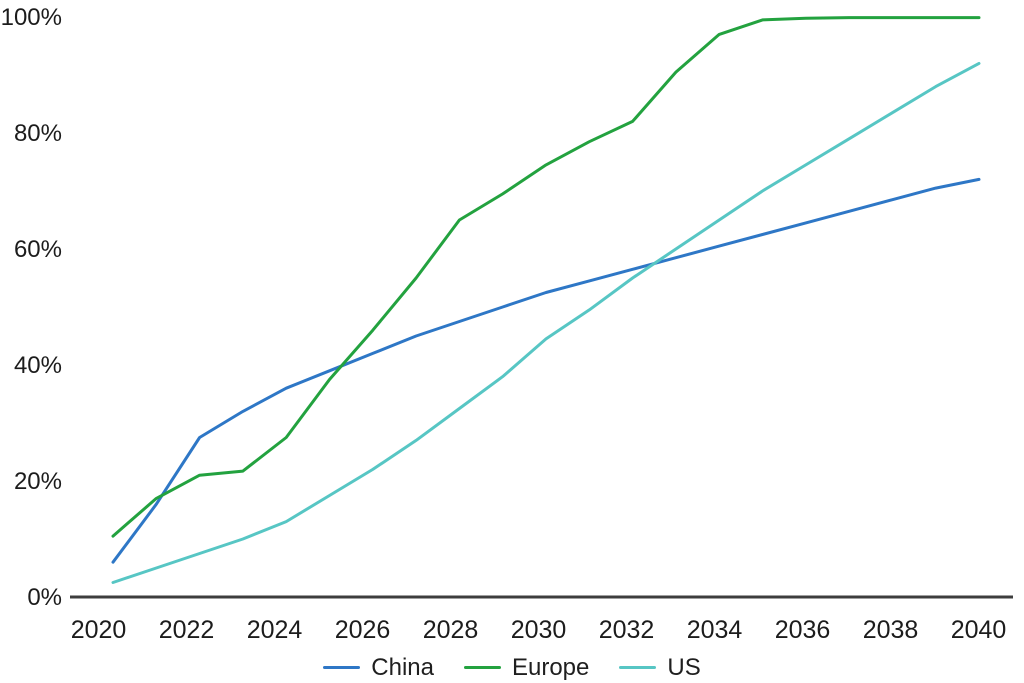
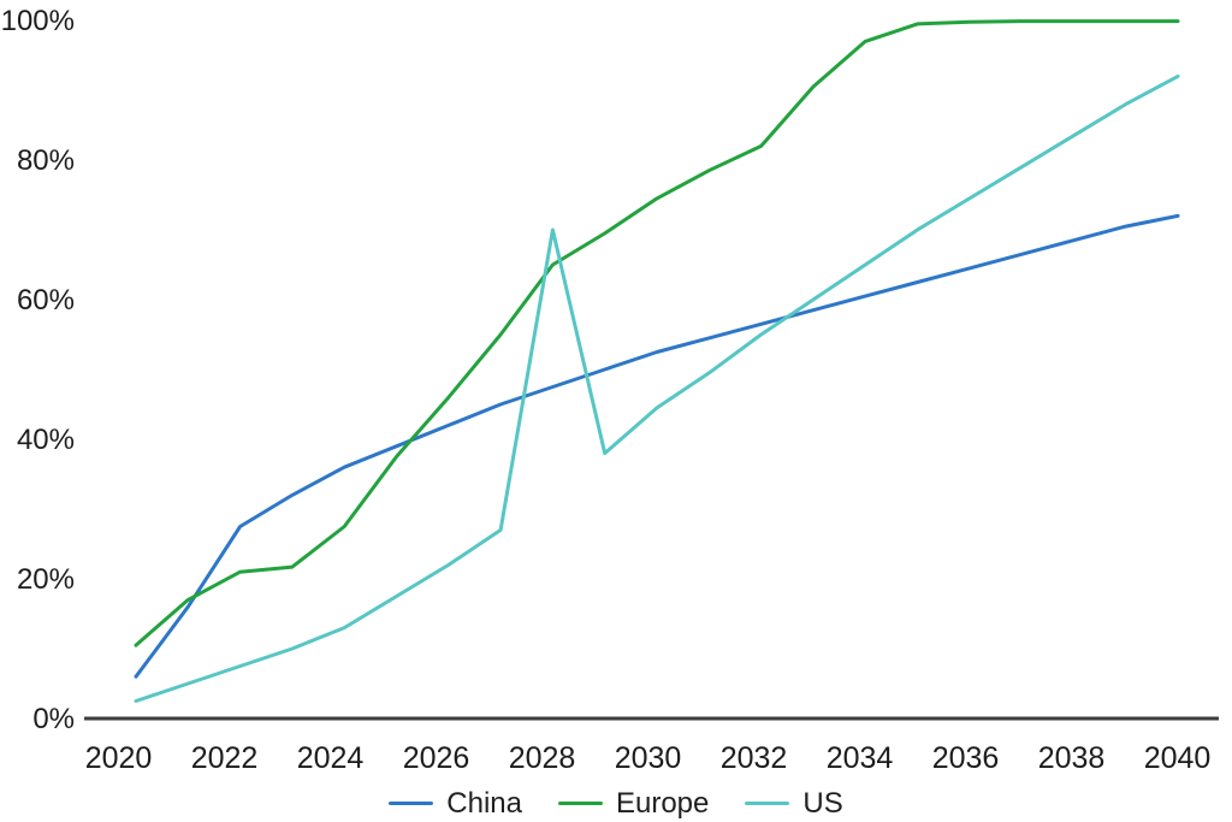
US/2028: 32% -> 70%
